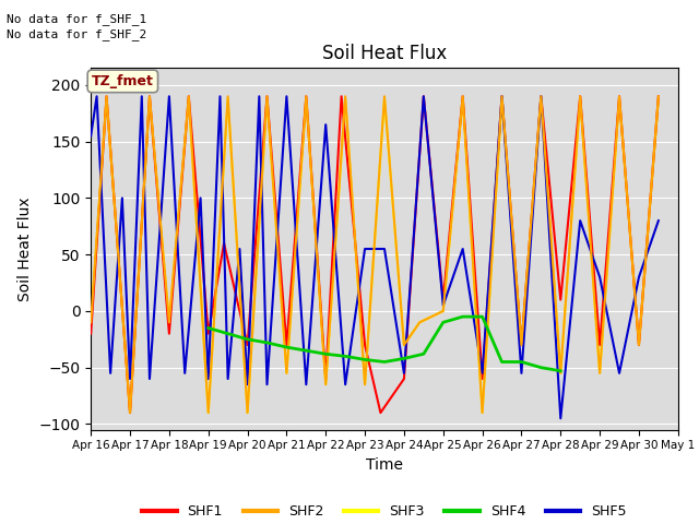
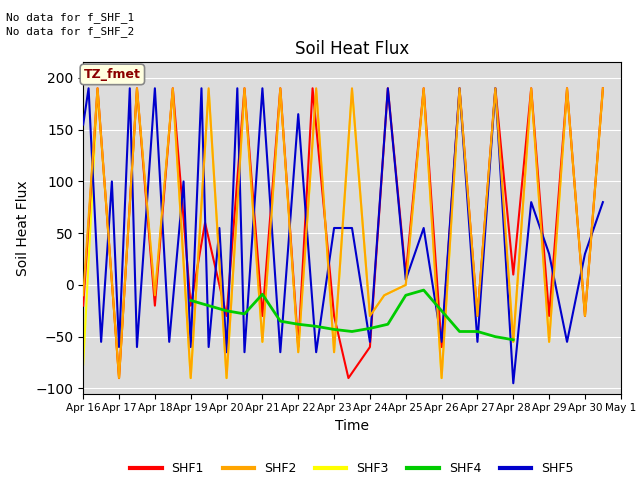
SHF3/Apr 16: -10 -> -77
SHF4/Apr 21: -32 -> -9
SHF4/Apr 26: -5 -> -25
